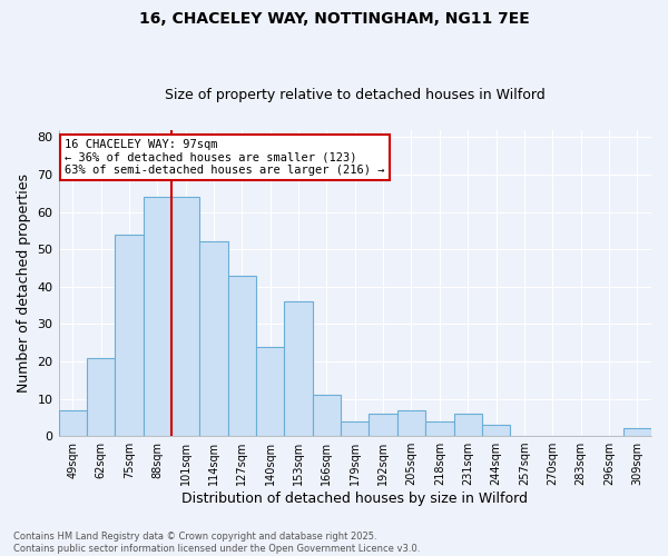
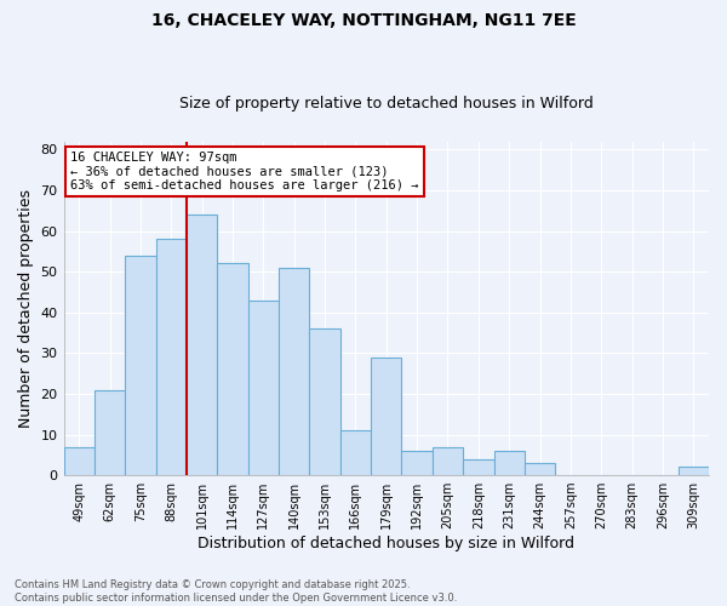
88sqm: 64 -> 58
140sqm: 24 -> 51
179sqm: 4 -> 29
